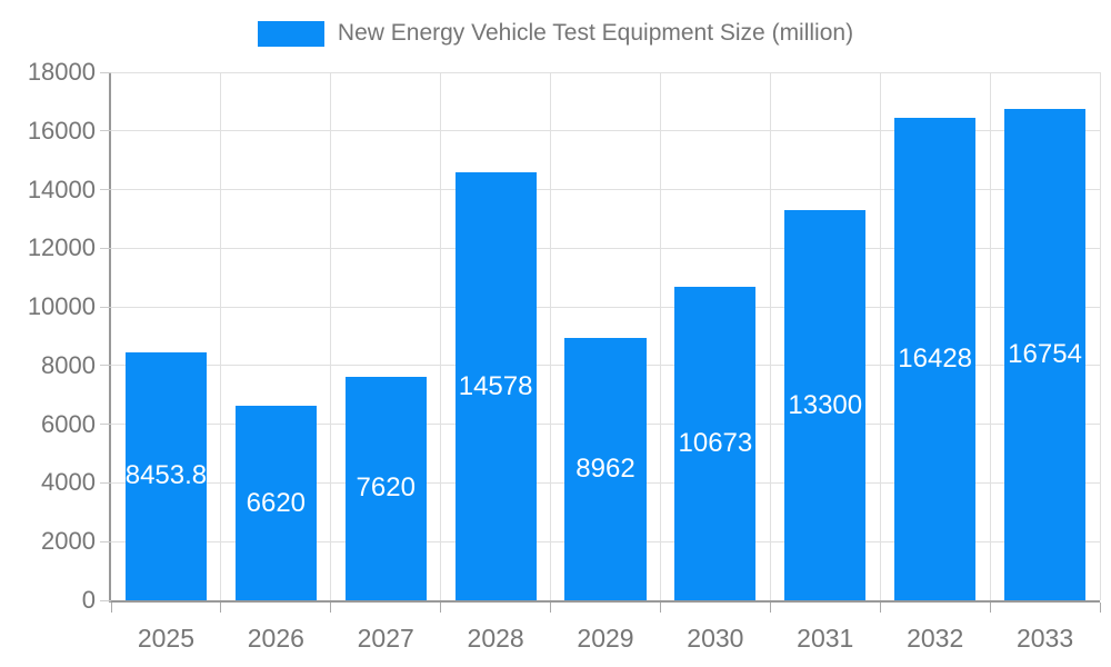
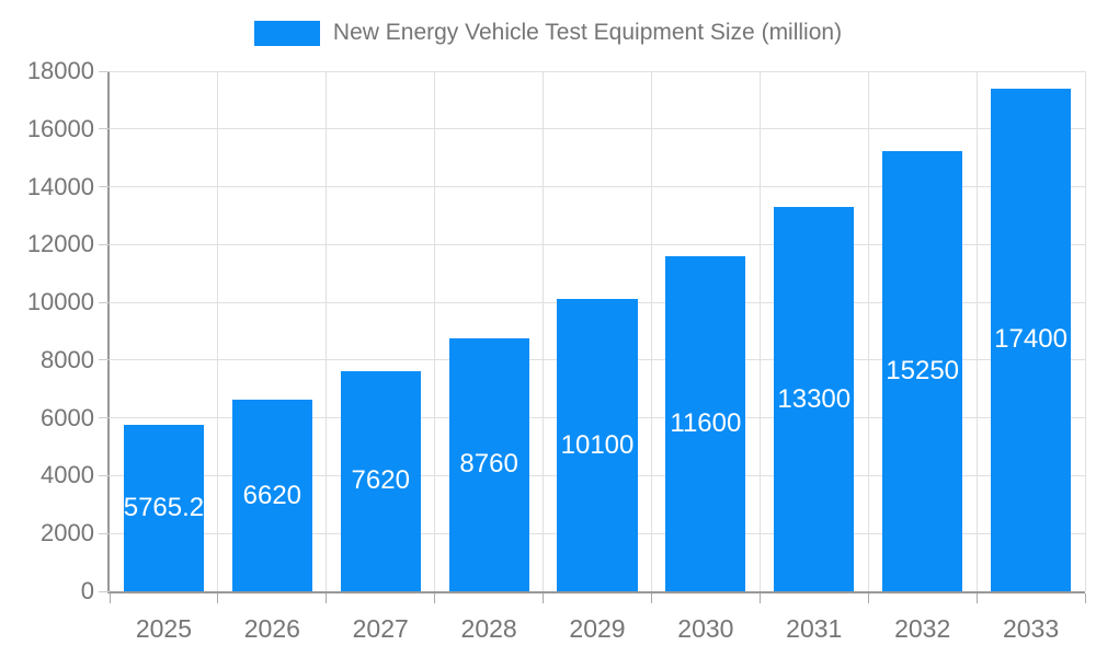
2025: 8453.8 -> 5765.2
2028: 14578 -> 8760
2029: 8962 -> 10100
2030: 10673 -> 11600
2032: 16428 -> 15250
2033: 16754 -> 17400
